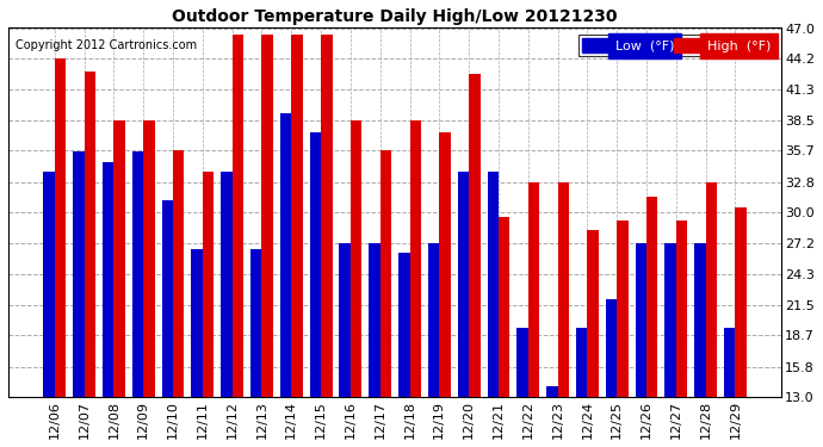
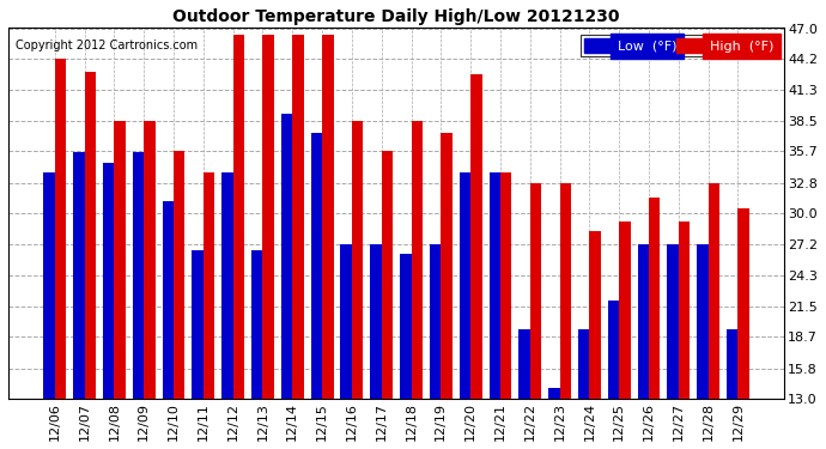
High (°F)/12/21: 29.6 -> 33.8
